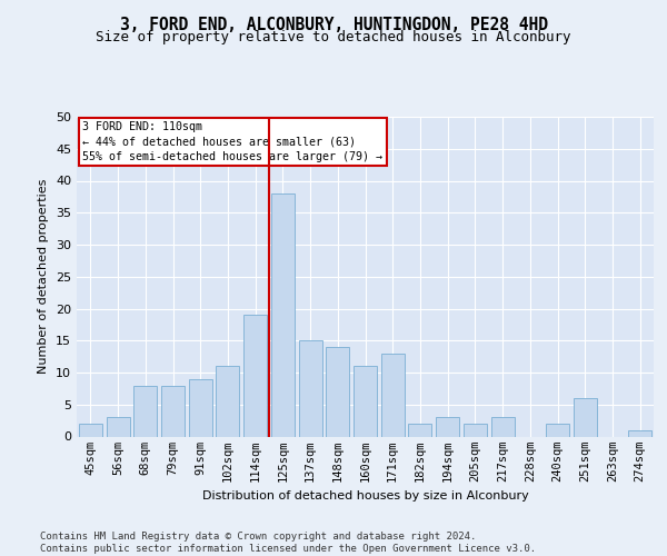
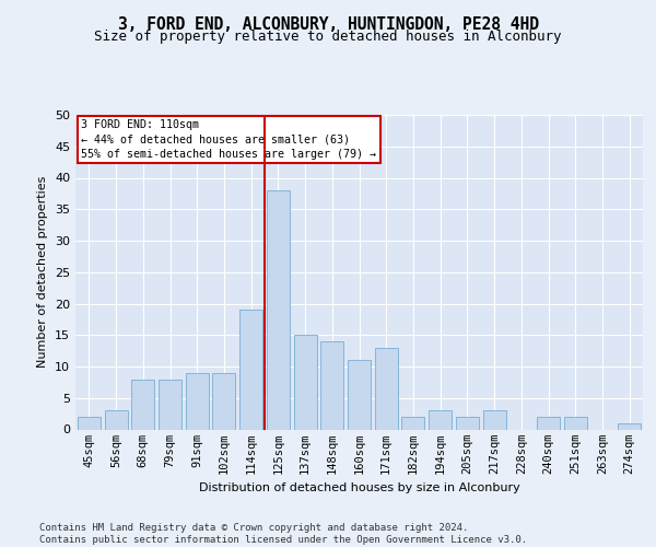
102sqm: 11 -> 9
251sqm: 6 -> 2
